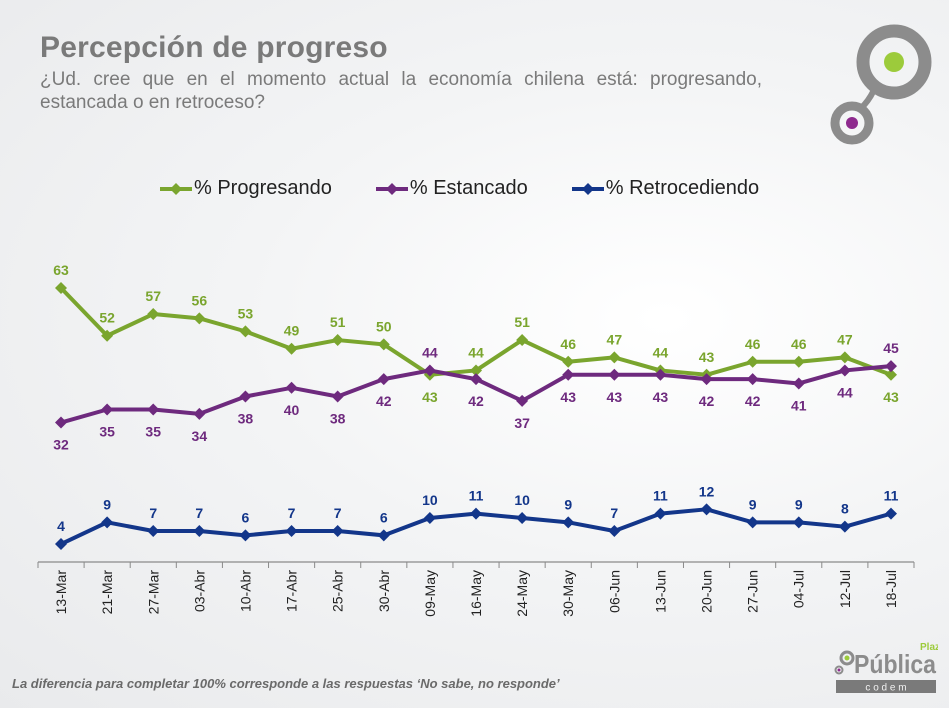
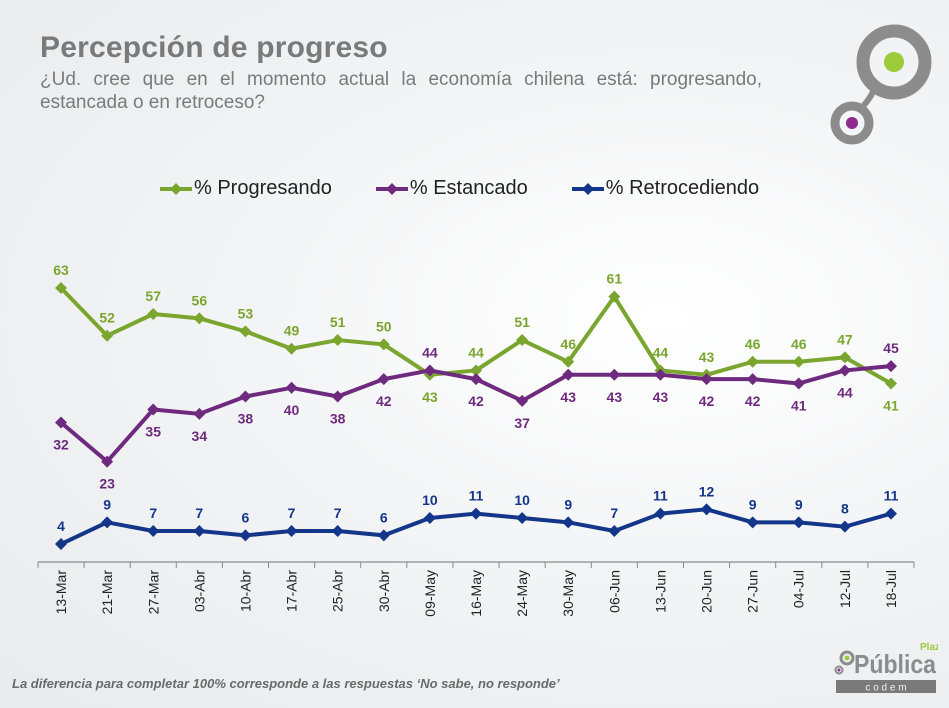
% Estancado/21-Mar: 35 -> 23
% Progresando/06-Jun: 47 -> 61
% Progresando/18-Jul: 43 -> 41
